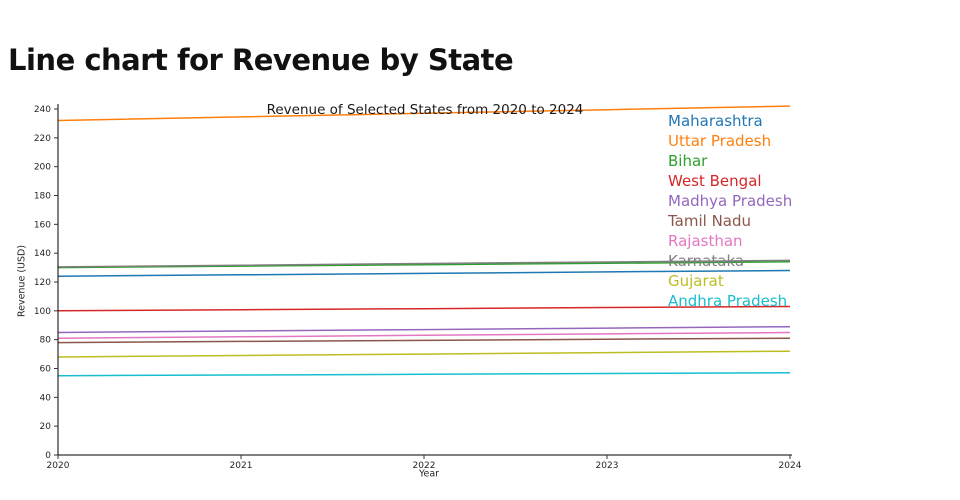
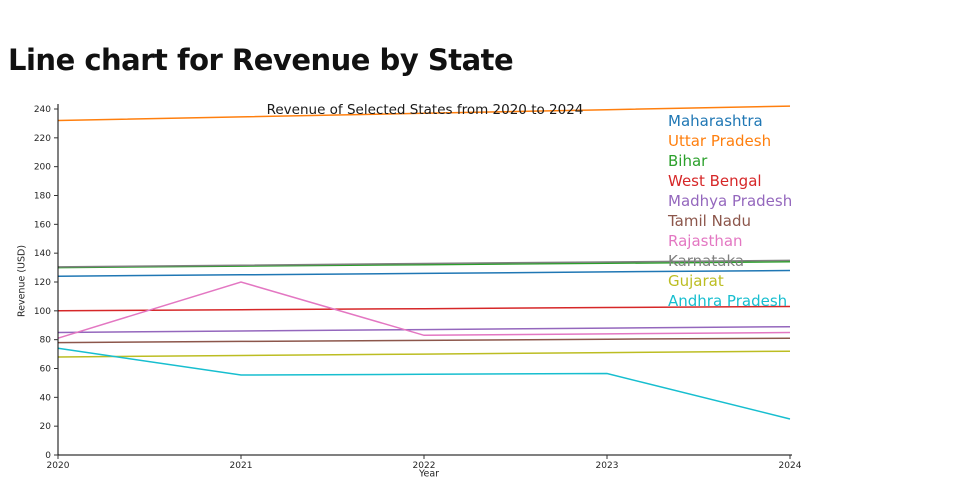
Andhra Pradesh/2020: 55 -> 74
Rajasthan/2021: 82 -> 120
Andhra Pradesh/2024: 57 -> 25
